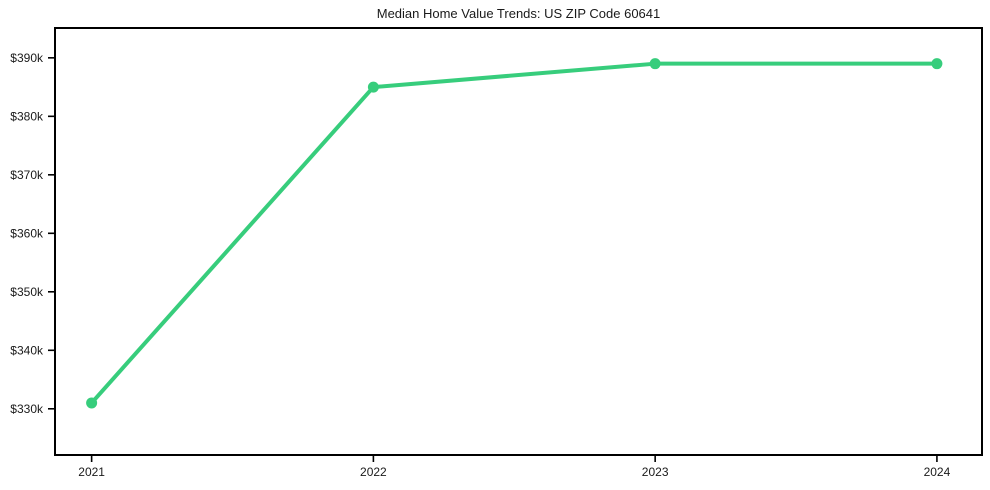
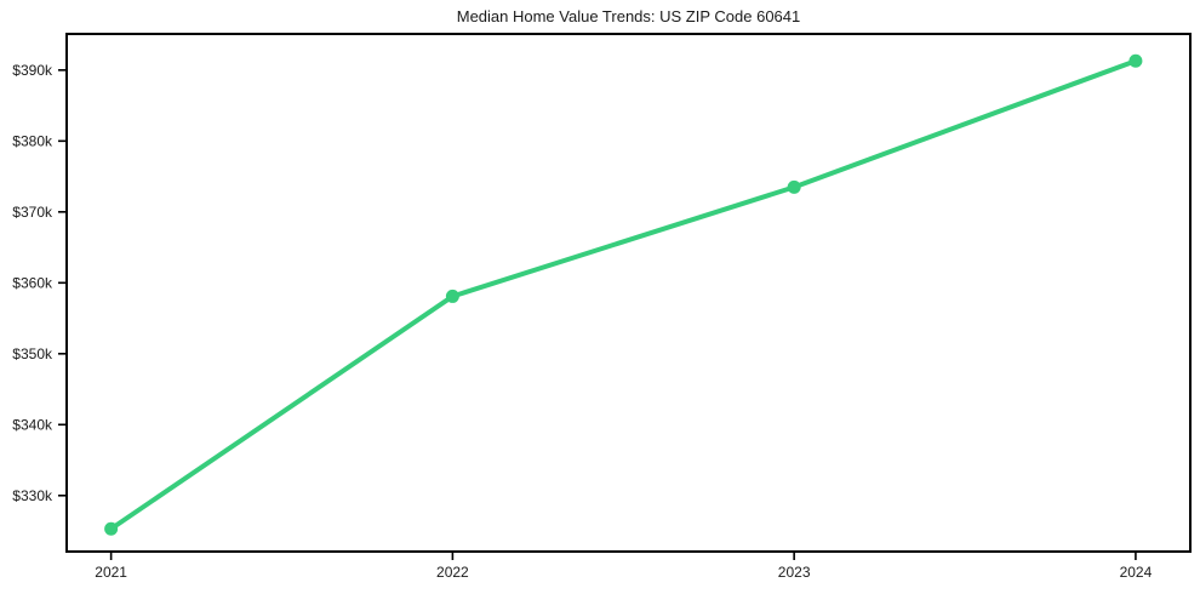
2021: $331k -> $325k
2022: $385k -> $358k
2023: $389k -> $374k
2024: $389k -> $391k
